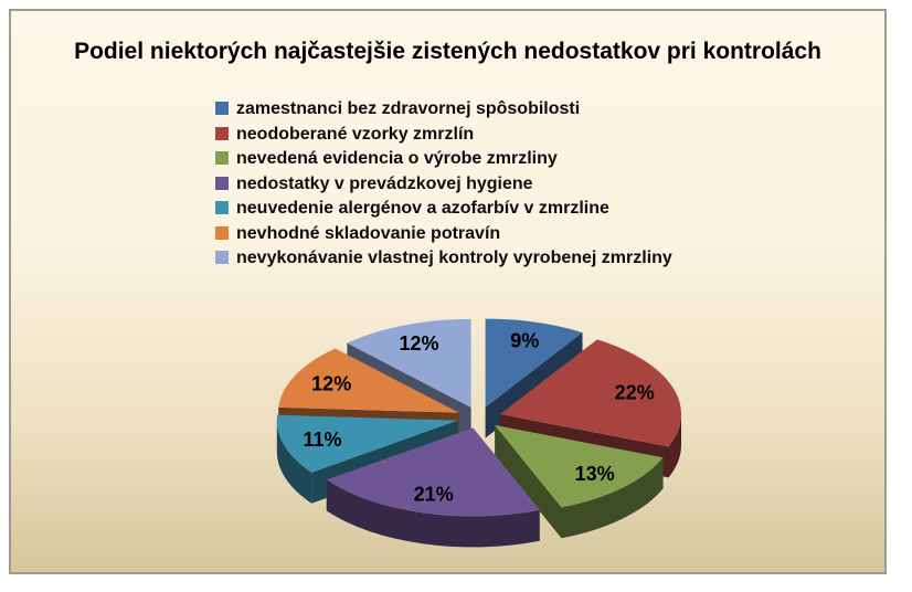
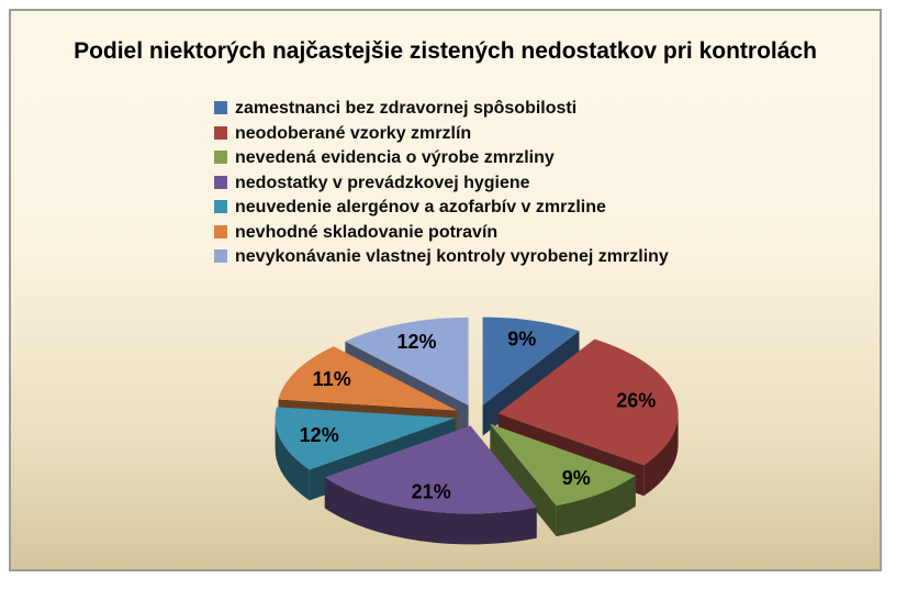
neodoberané vzorky zmrzlín: 22% -> 26%
nevedená evidencia o výrobe zmrzliny: 13% -> 9%
neuvedenie alergénov a azofarbív v zmrzline: 11% -> 12%
nevhodné skladovanie potravín: 12% -> 11%
